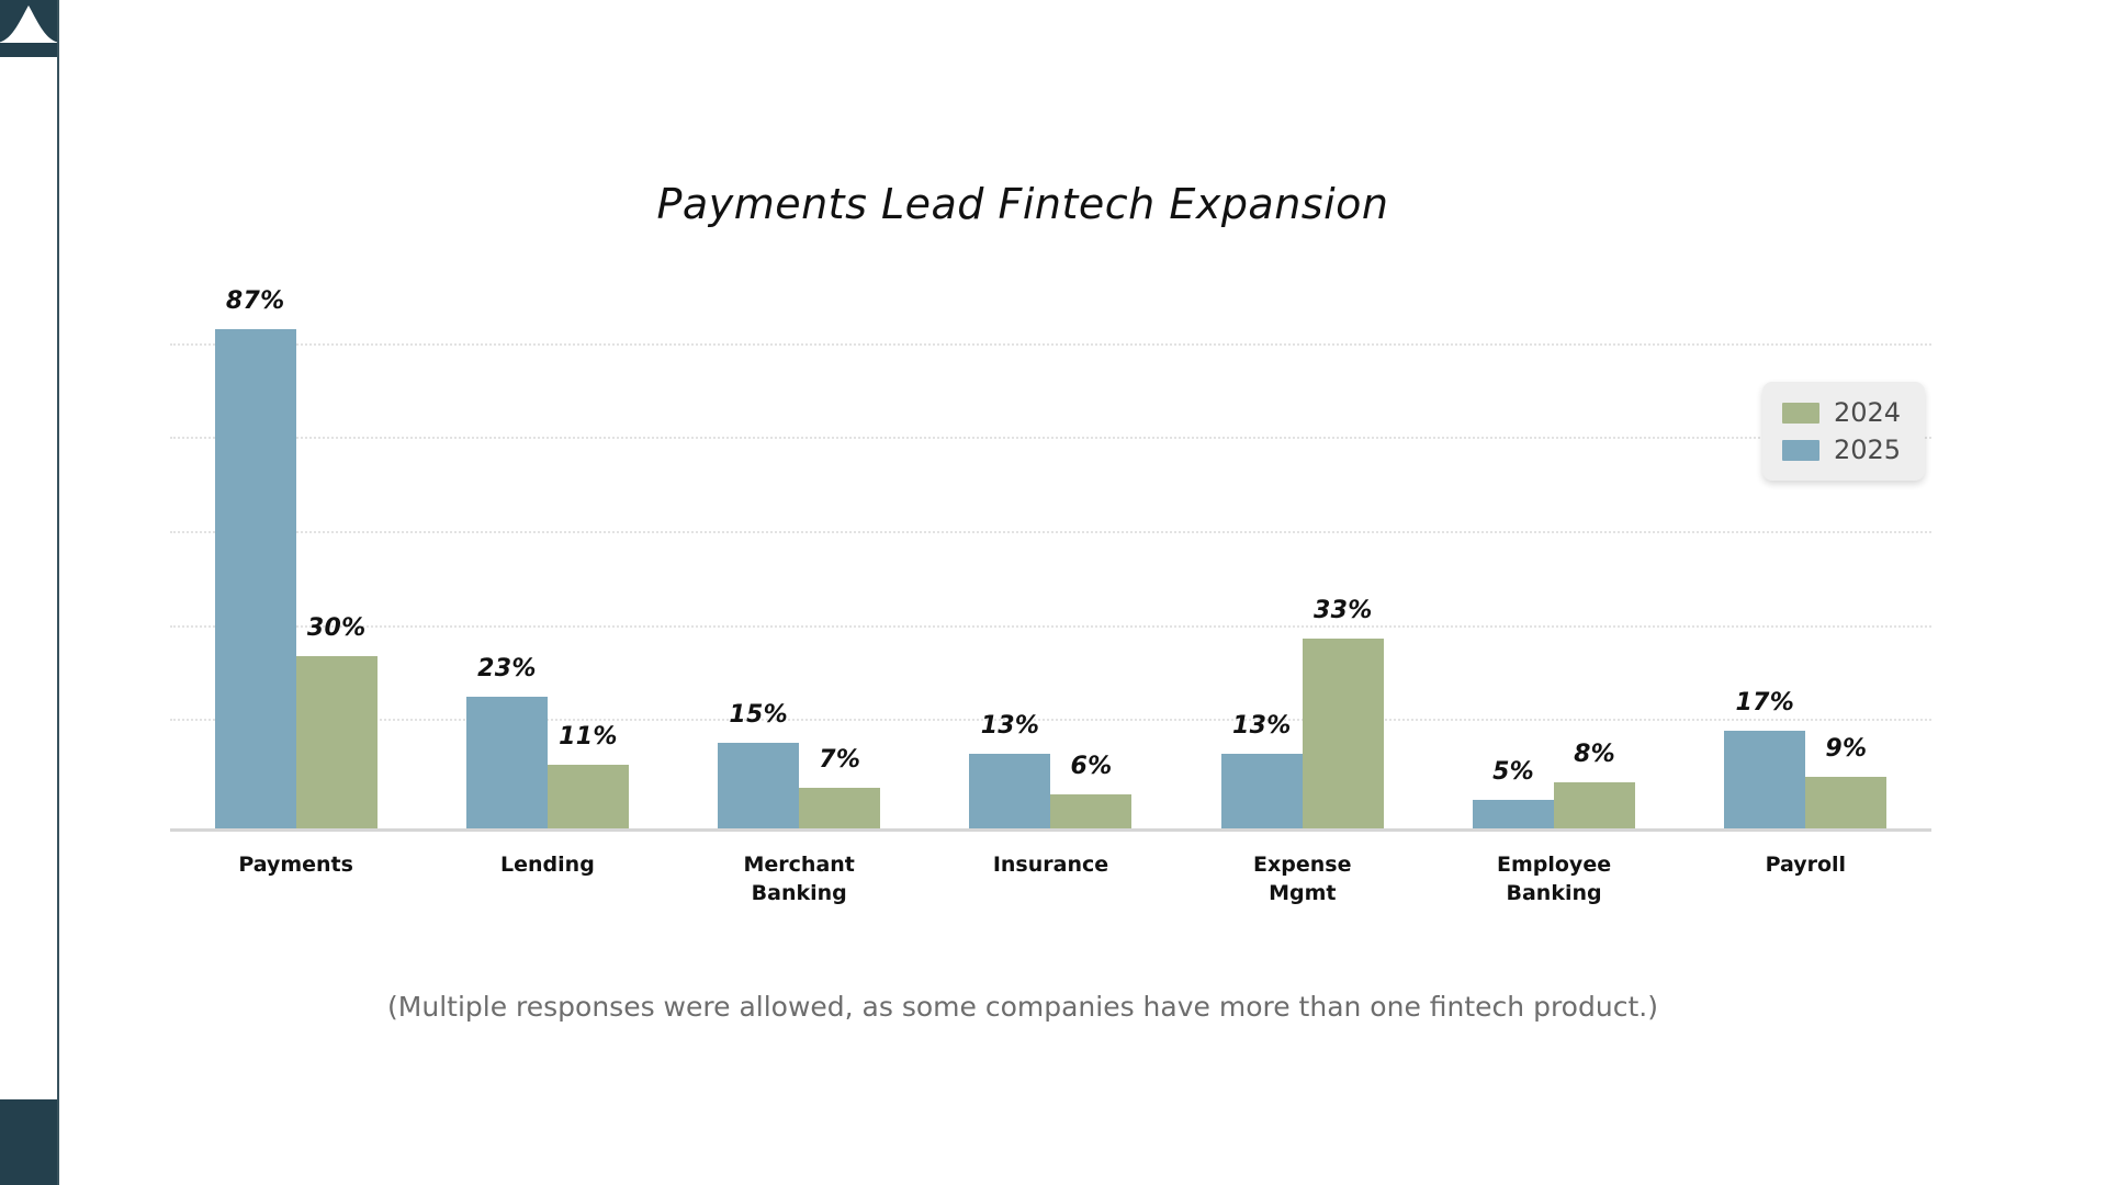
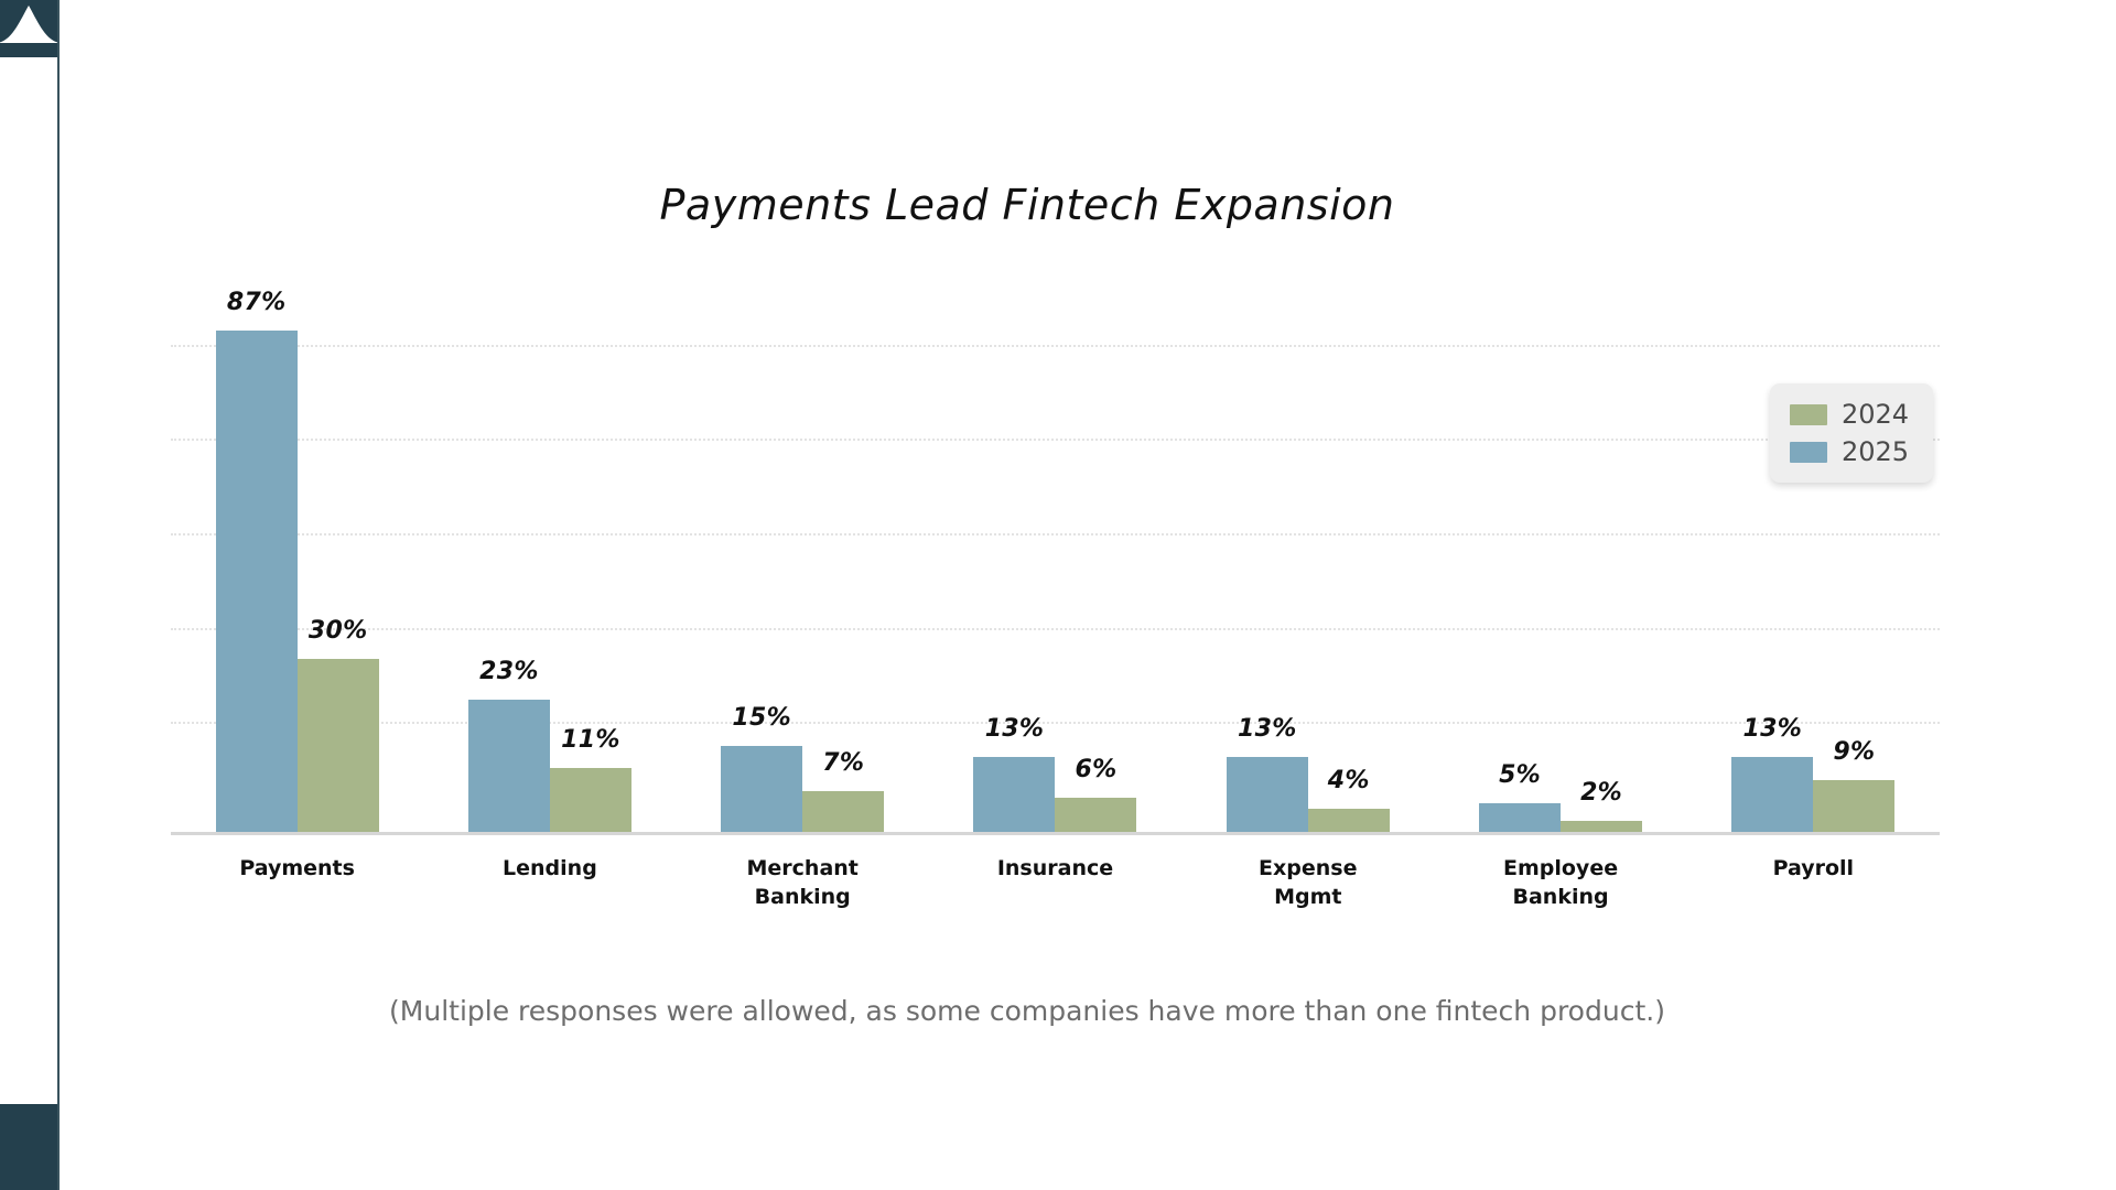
2024/Expense Mgmt: 33% -> 4%
2024/Employee Banking: 8% -> 2%
2025/Payroll: 17% -> 13%
